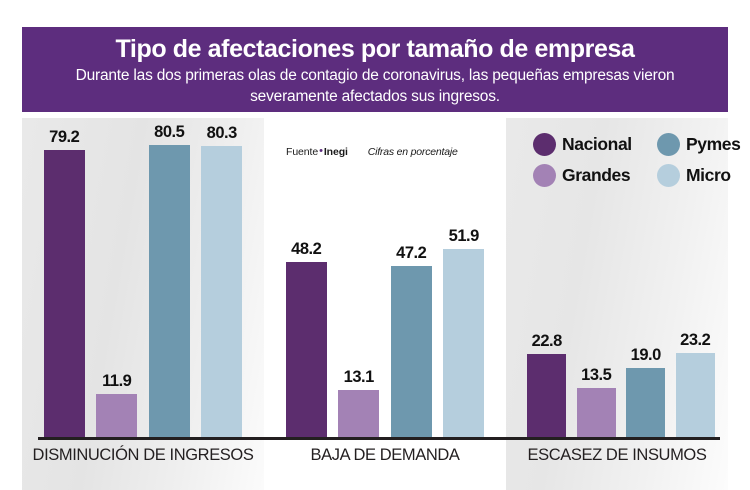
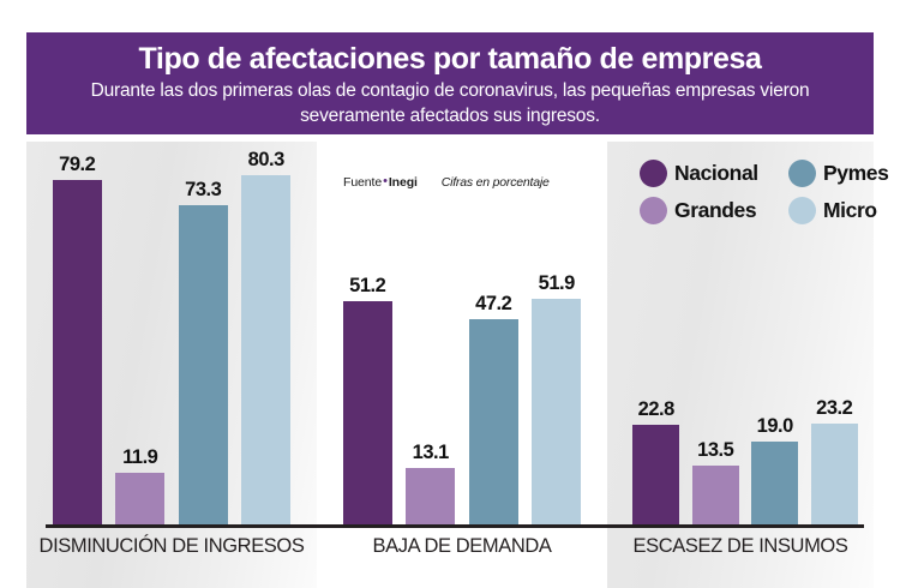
Pymes/DISMINUCIÓN DE INGRESOS: 80.5 -> 73.3
Nacional/BAJA DE DEMANDA: 48.2 -> 51.2
